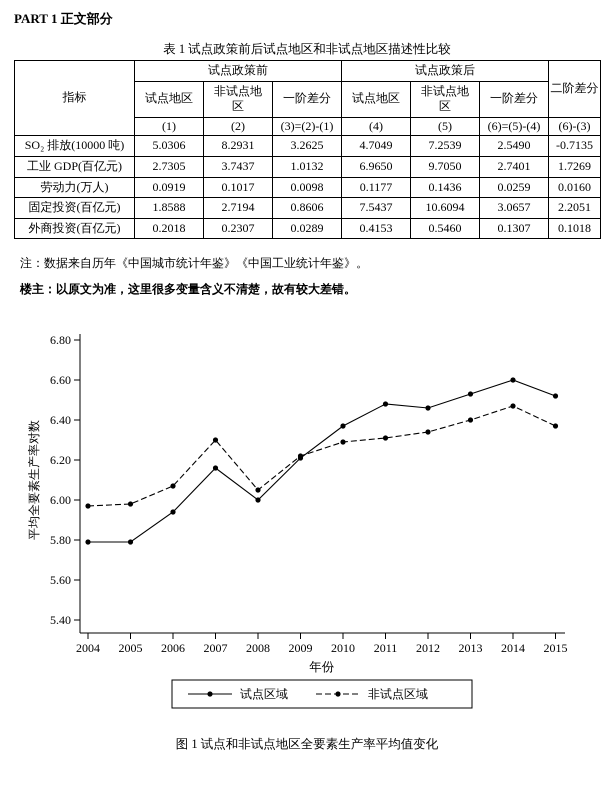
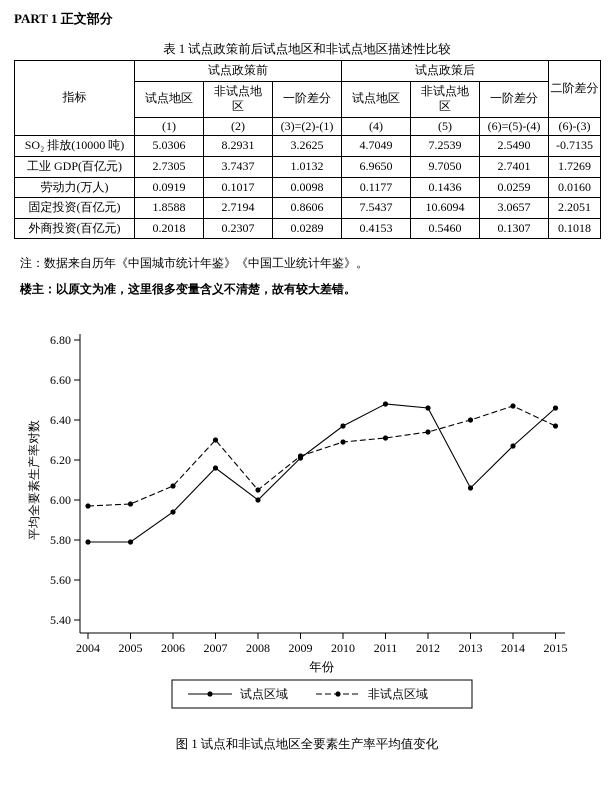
试点区域/2013: 6.53 -> 6.06
试点区域/2014: 6.60 -> 6.27
试点区域/2015: 6.52 -> 6.46
